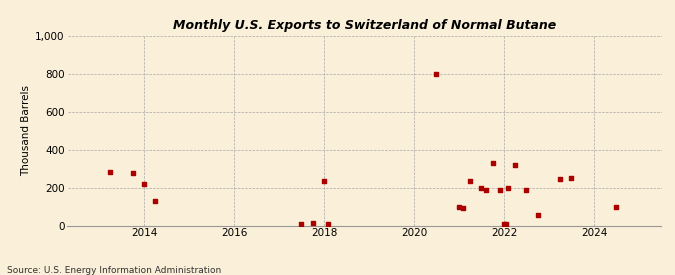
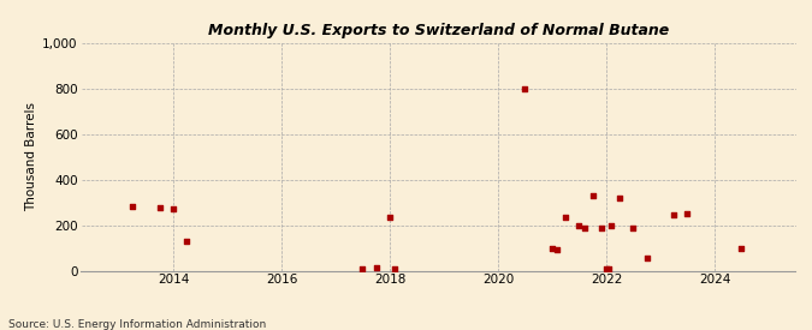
2014: 220 -> 270
